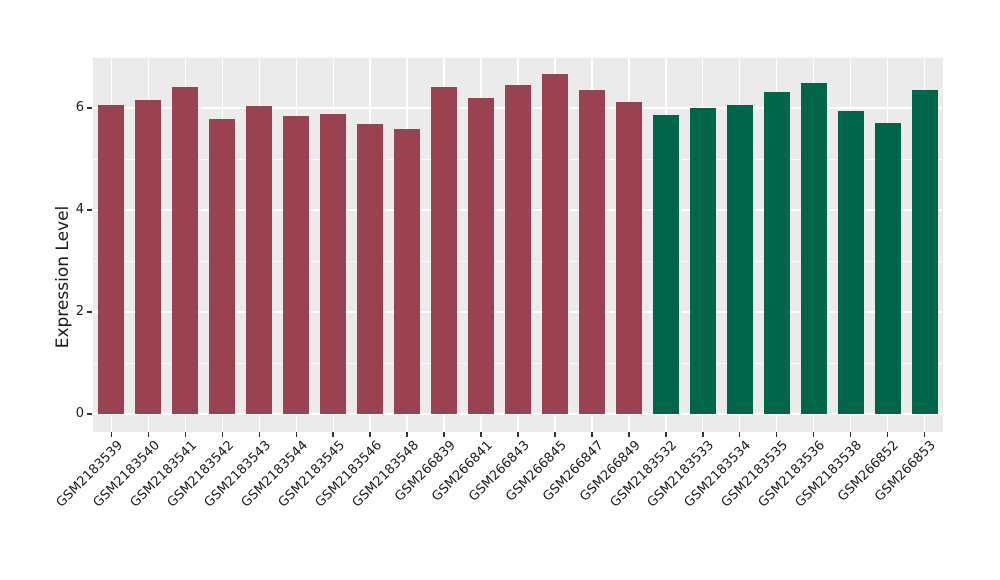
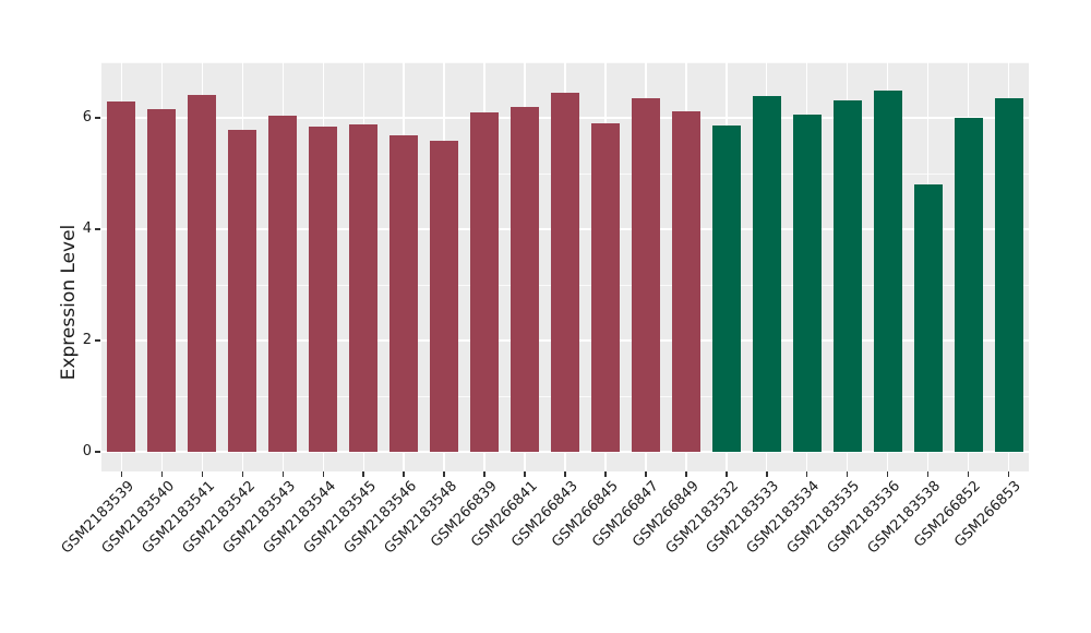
GSM2183539: 6.0 -> 6.3
GSM266839: 6.4 -> 6.1
GSM266845: 6.7 -> 5.9
GSM2183533: 6.0 -> 6.4
GSM2183538: 6.0 -> 4.8
GSM266852: 5.7 -> 6.0
